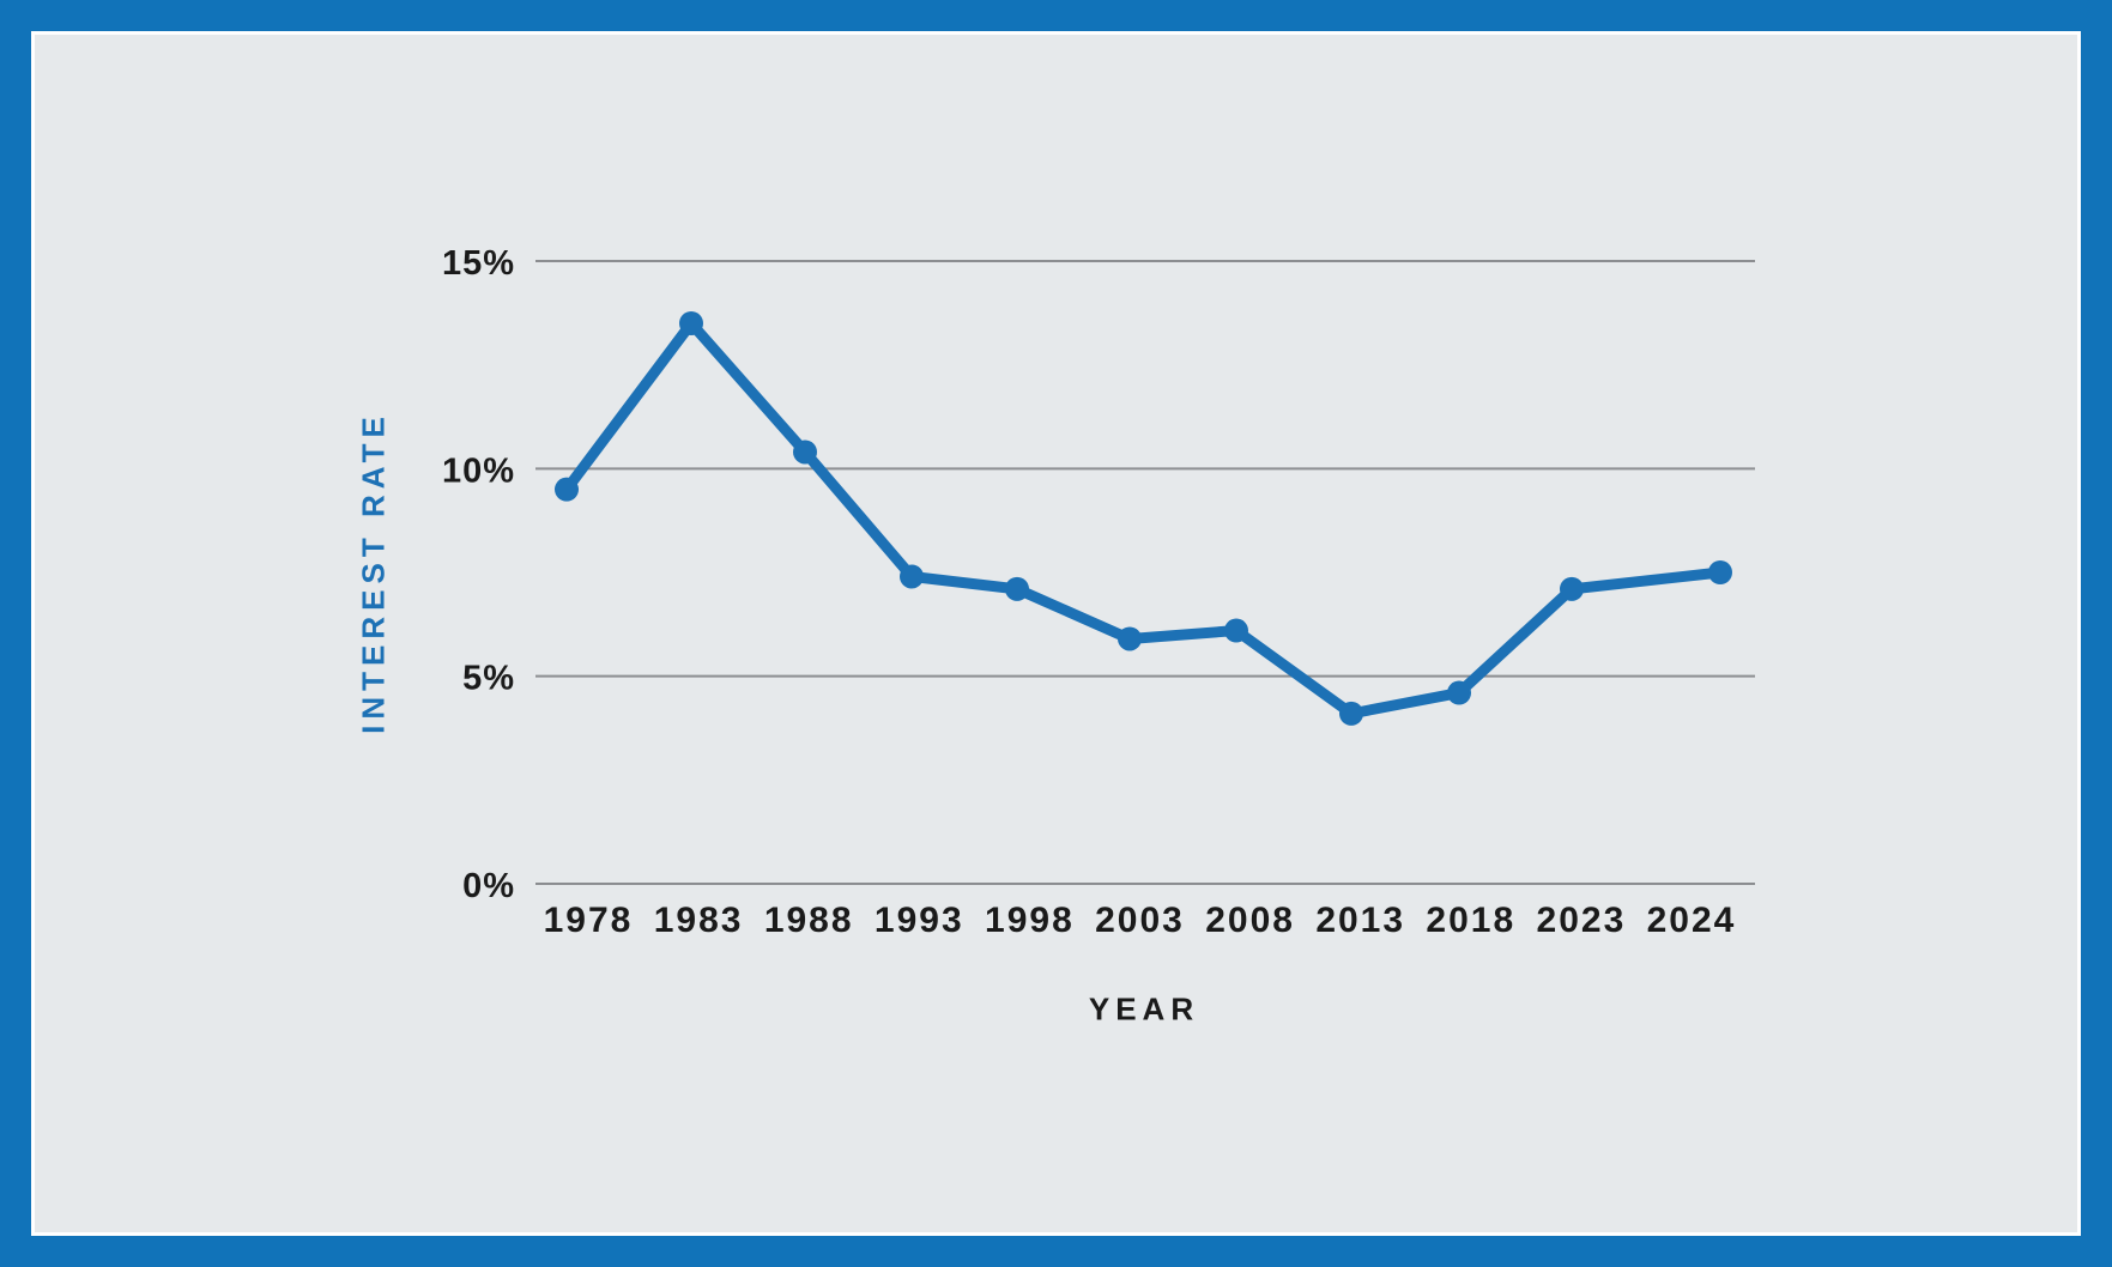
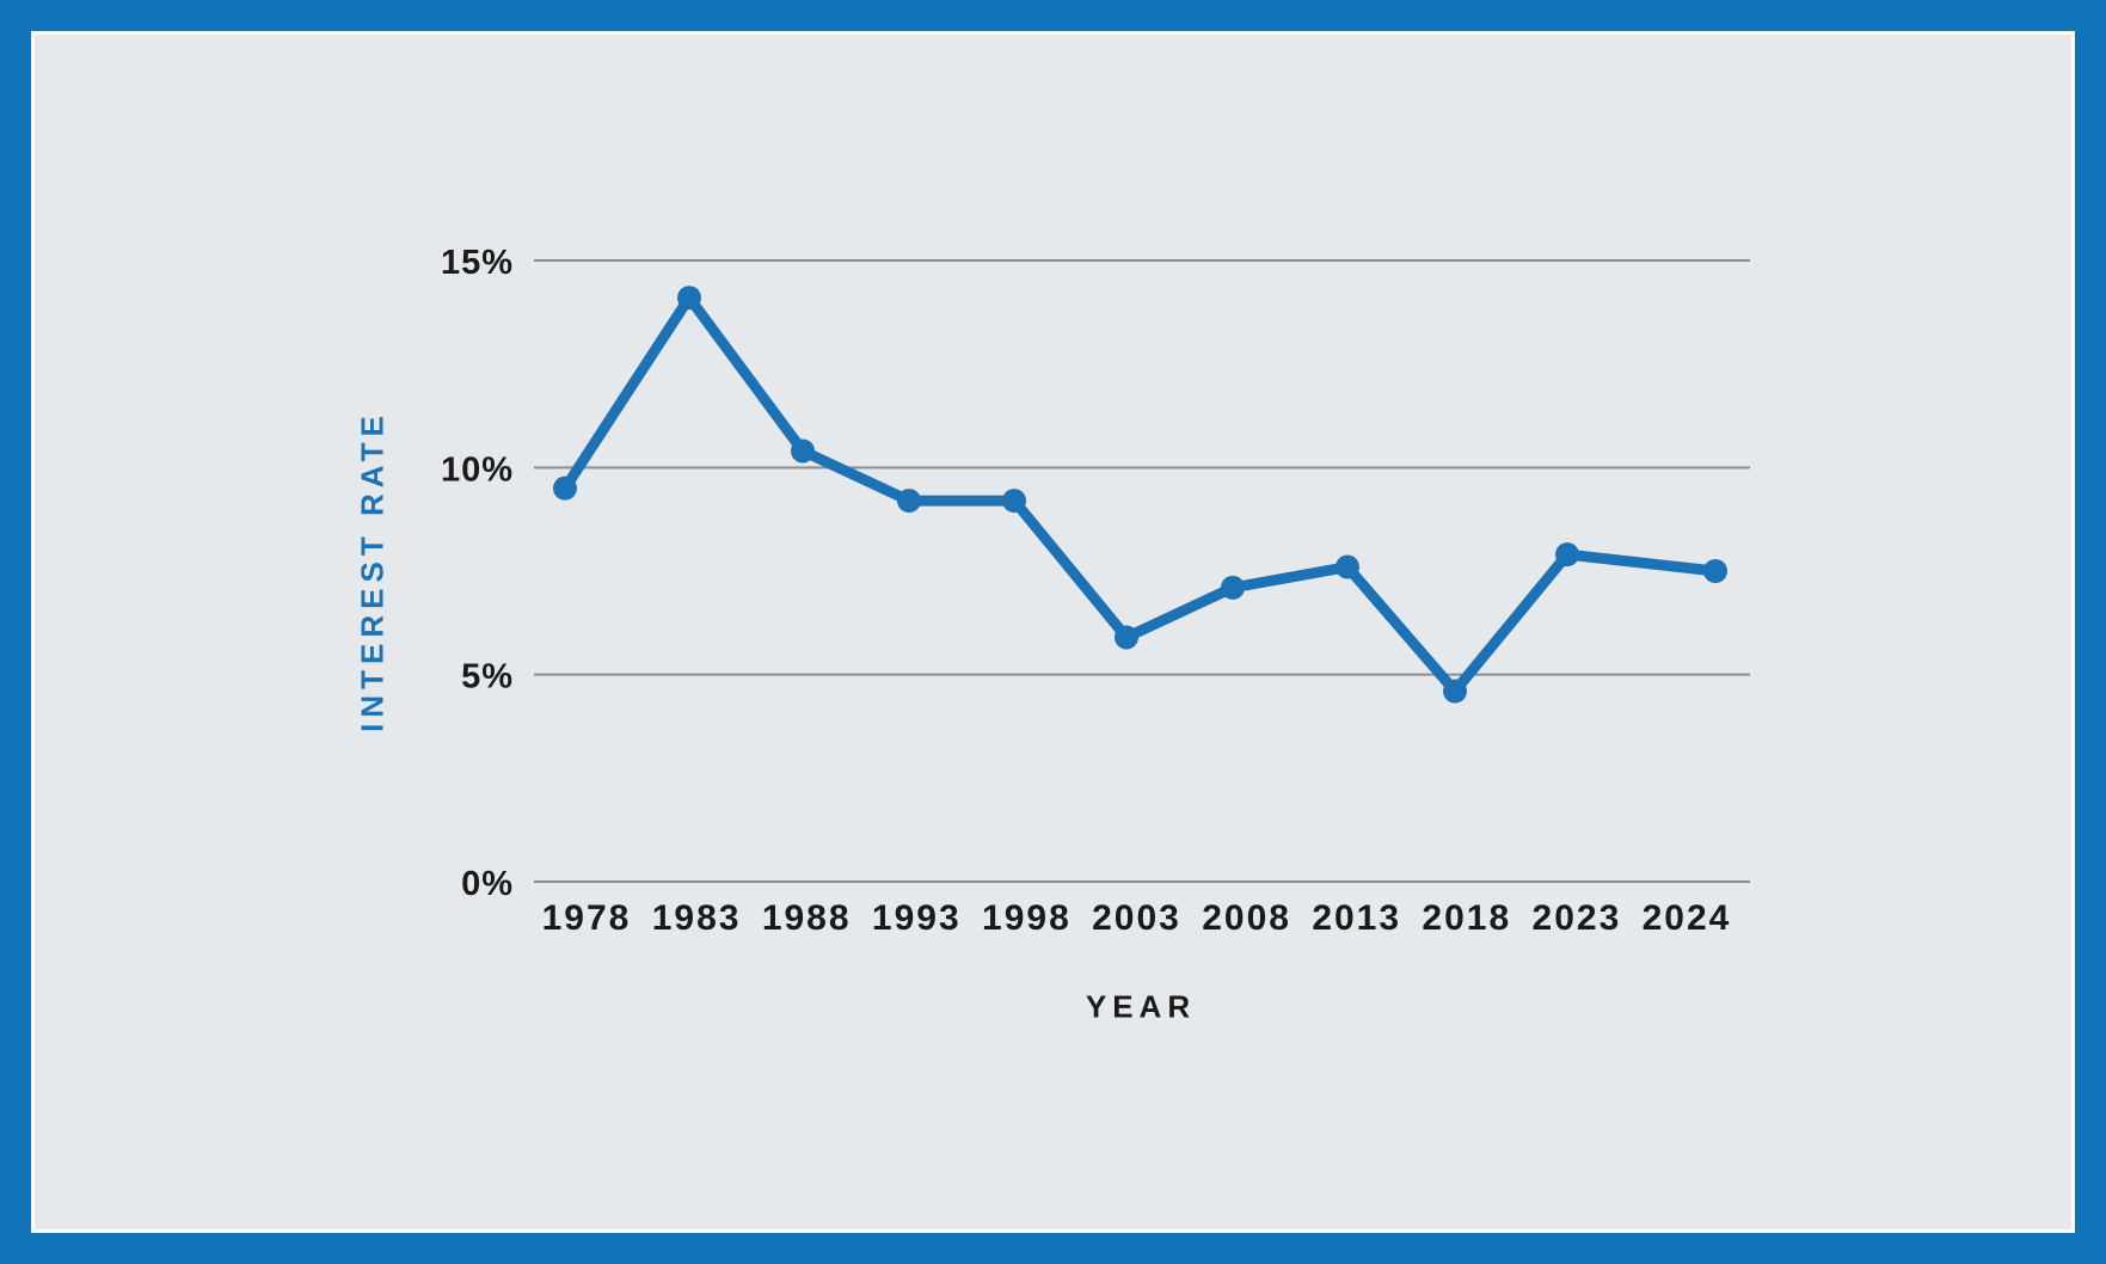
1983: 13.5% -> 14.1%
1993: 7.4% -> 9.2%
1998: 7.1% -> 9.2%
2008: 6.1% -> 7.1%
2013: 4.1% -> 7.6%
2023: 7.1% -> 7.9%
